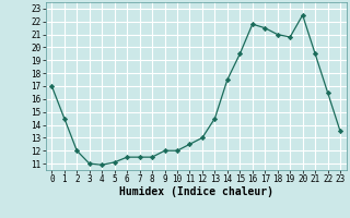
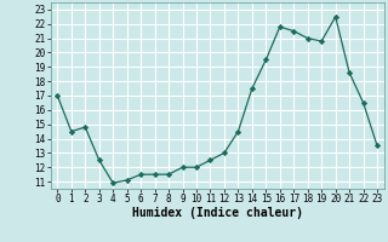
2: 12.0 -> 14.8
3: 11.0 -> 12.5
21: 19.5 -> 18.6
